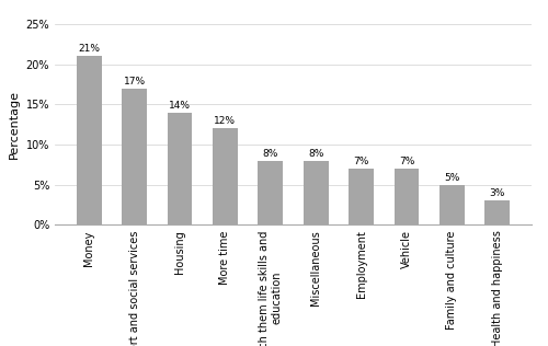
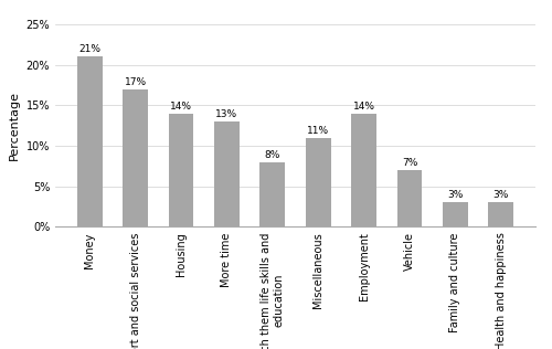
More time: 12% -> 13%
Miscellaneous: 8% -> 11%
Employment: 7% -> 14%
Family and culture: 5% -> 3%
